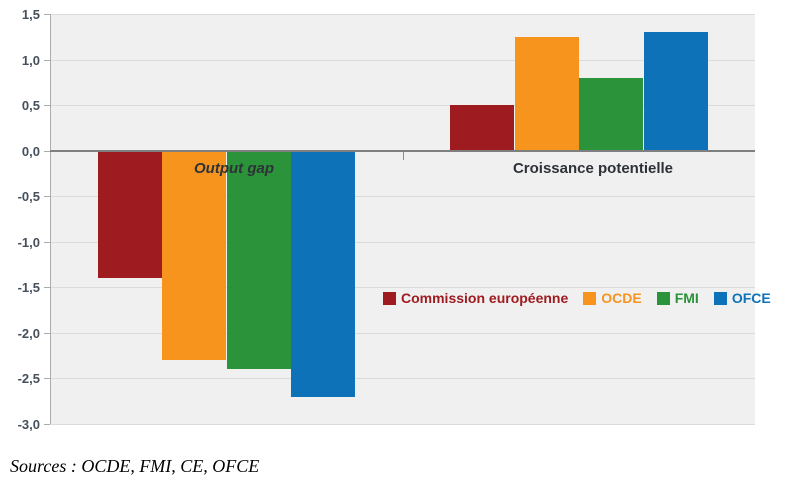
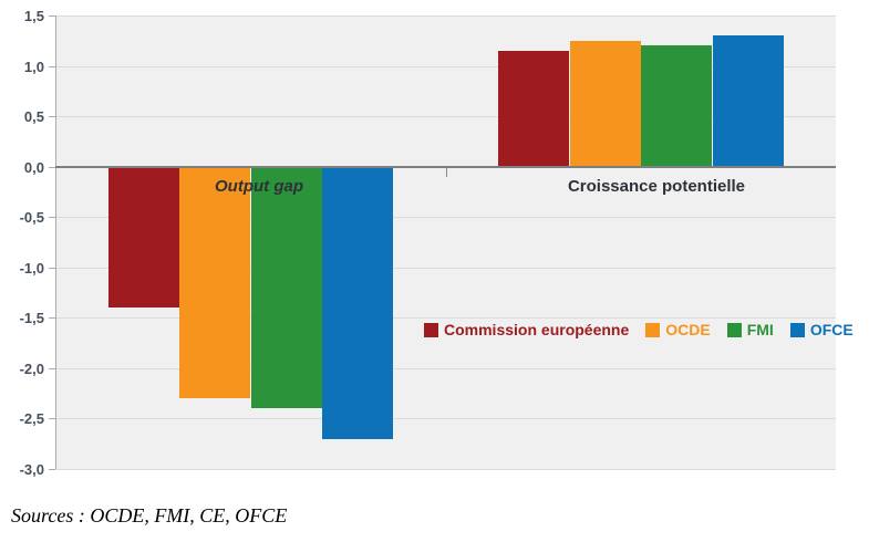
Commission européenne/Croissance potentielle: 0,5 -> 1,1
FMI/Croissance potentielle: 0,8 -> 1,2
